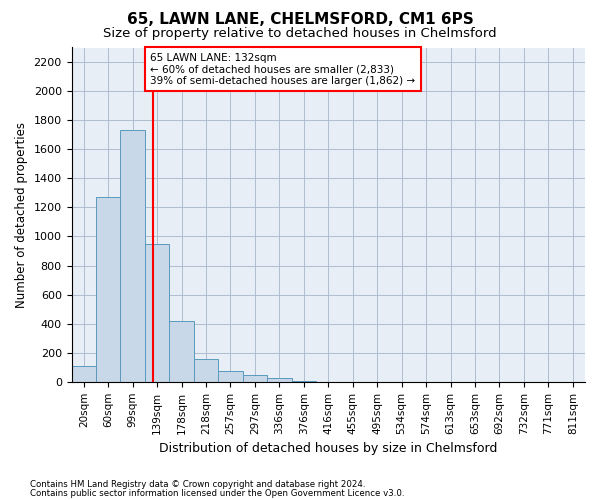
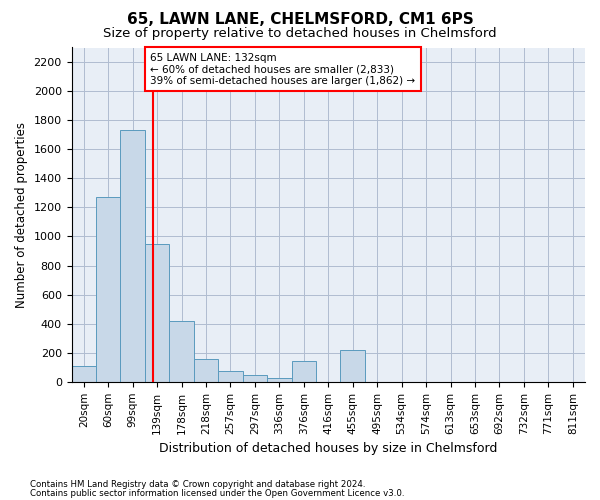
376sqm: 0 -> 140
455sqm: 0 -> 220
